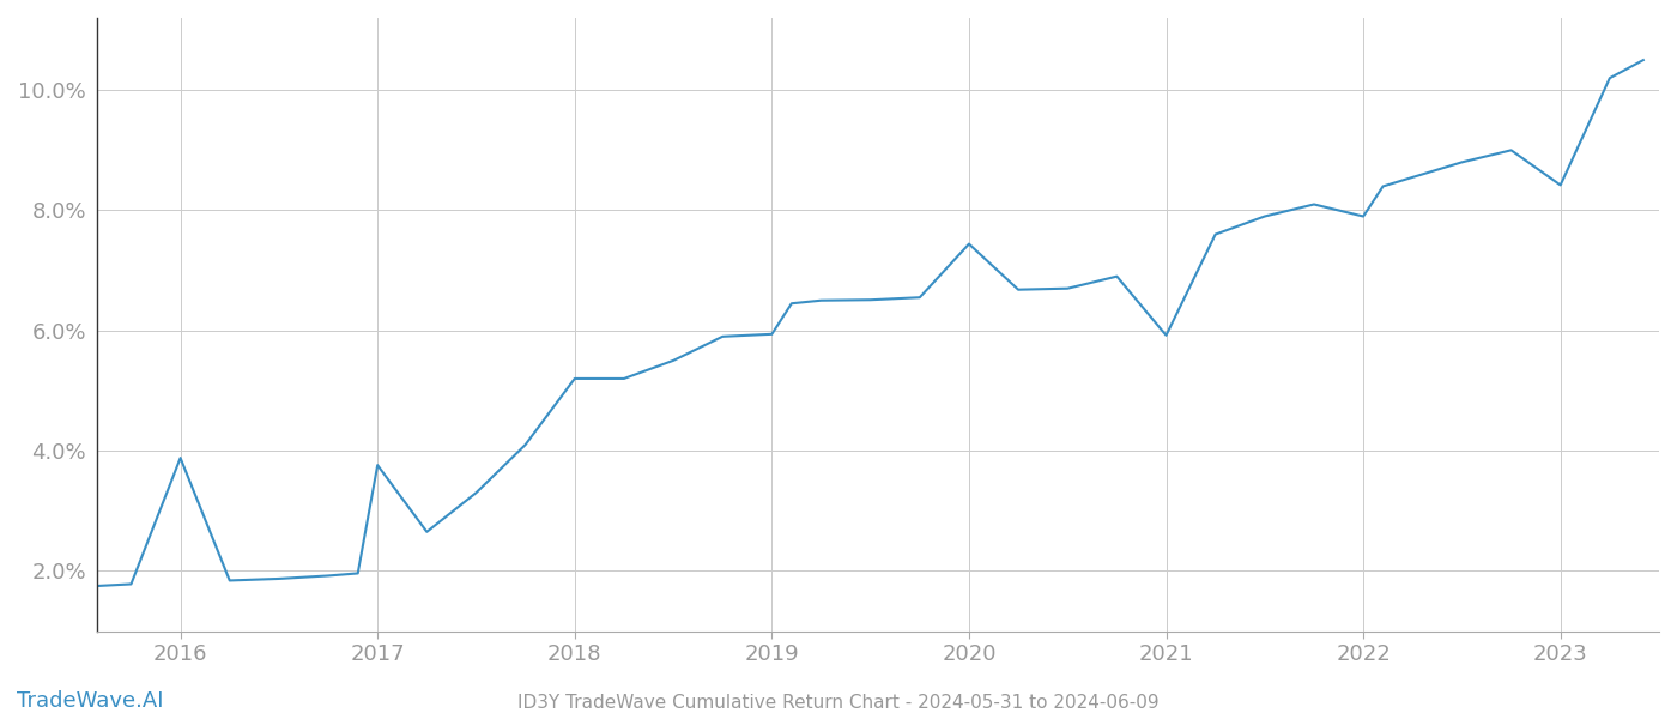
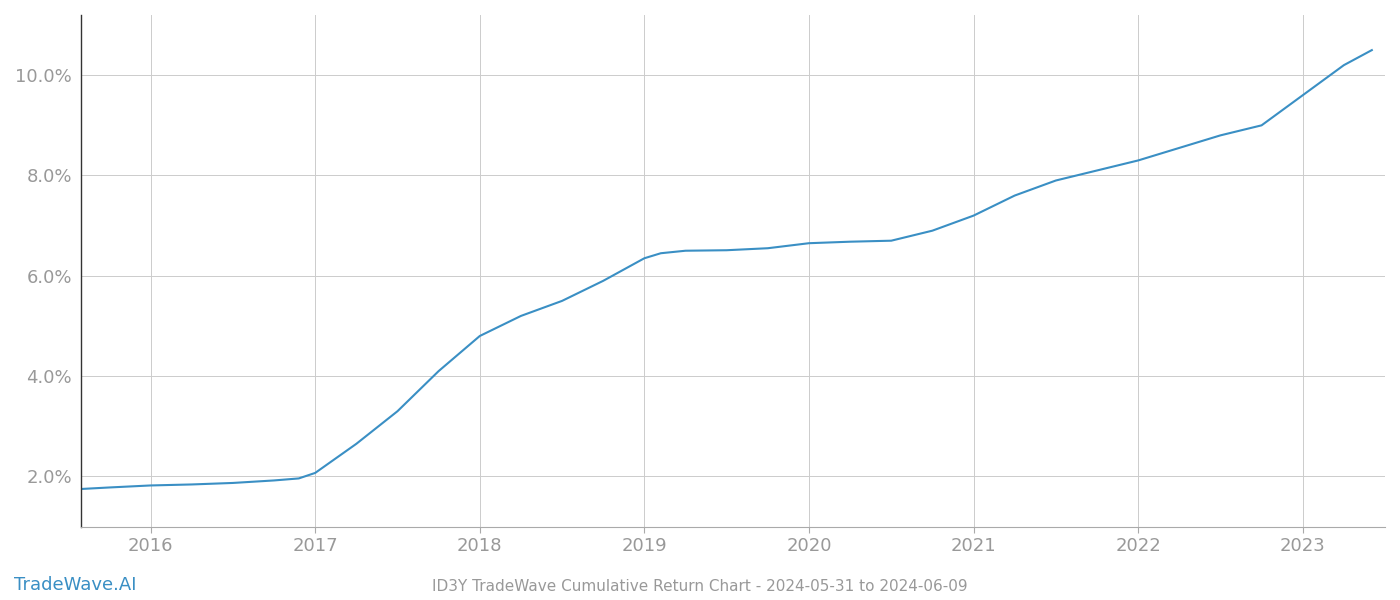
2016: 3.88% -> 1.82%
2017: 3.76% -> 2.07%
2018: 5.20% -> 4.80%
2019: 5.94% -> 6.35%
2020: 7.44% -> 6.65%
2021: 5.92% -> 7.20%
2022: 7.90% -> 8.30%
2023: 8.42% -> 9.60%
